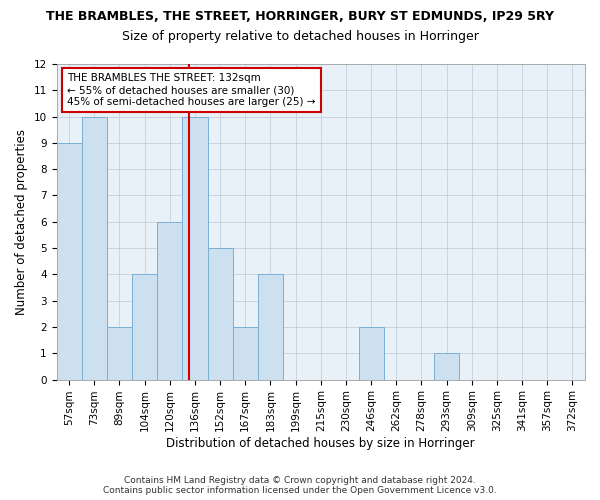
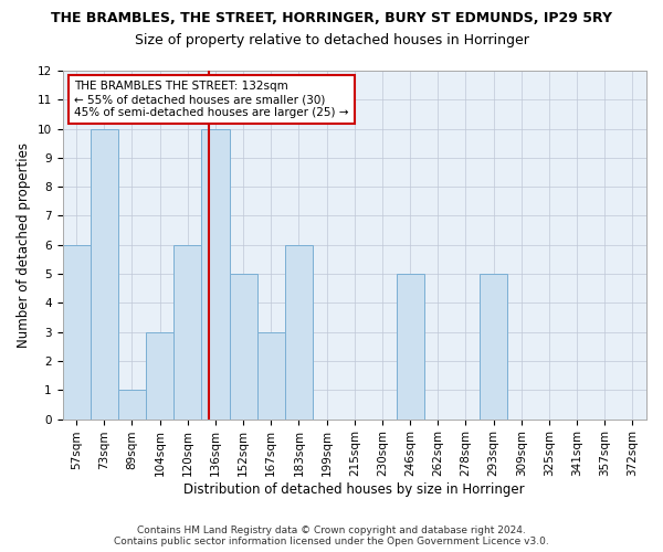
57sqm: 9 -> 6
89sqm: 2 -> 1
104sqm: 4 -> 3
167sqm: 2 -> 3
183sqm: 4 -> 6
246sqm: 2 -> 5
293sqm: 1 -> 5
